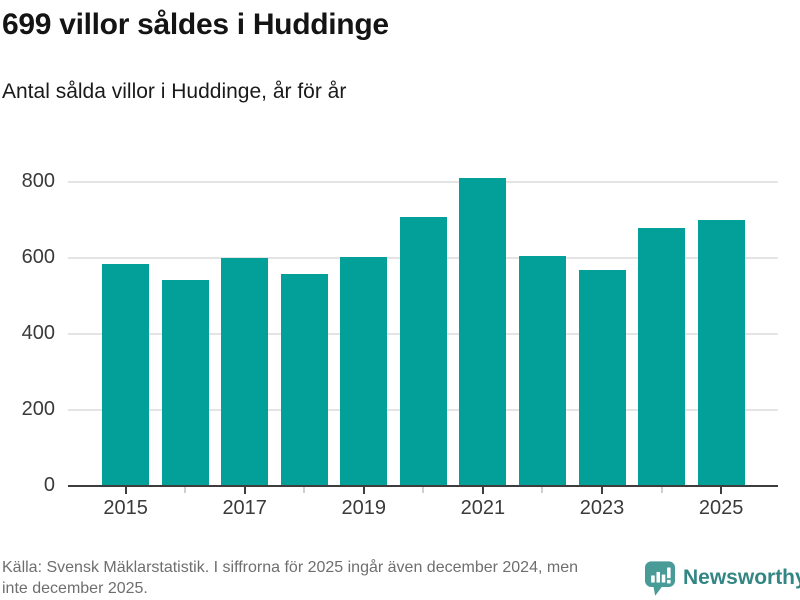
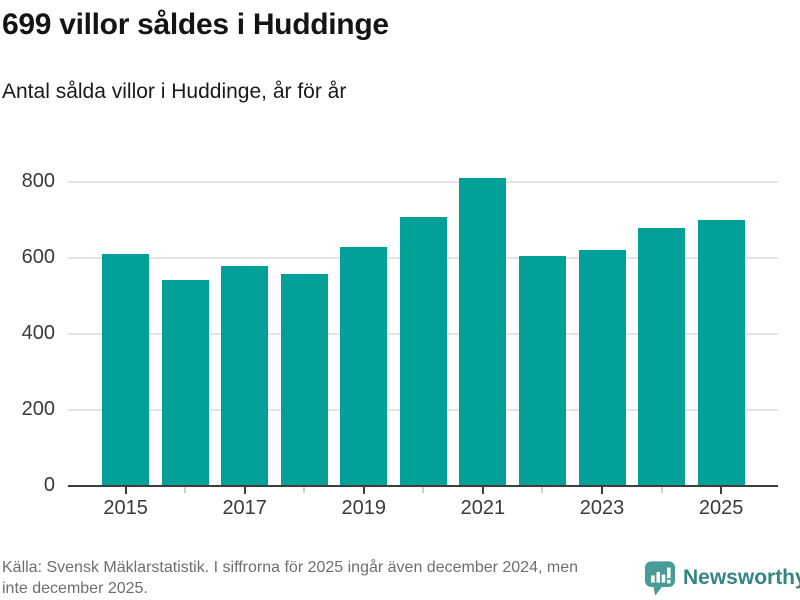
2015: 580 -> 610
2017: 600 -> 580
2019: 600 -> 630
2023: 570 -> 620
